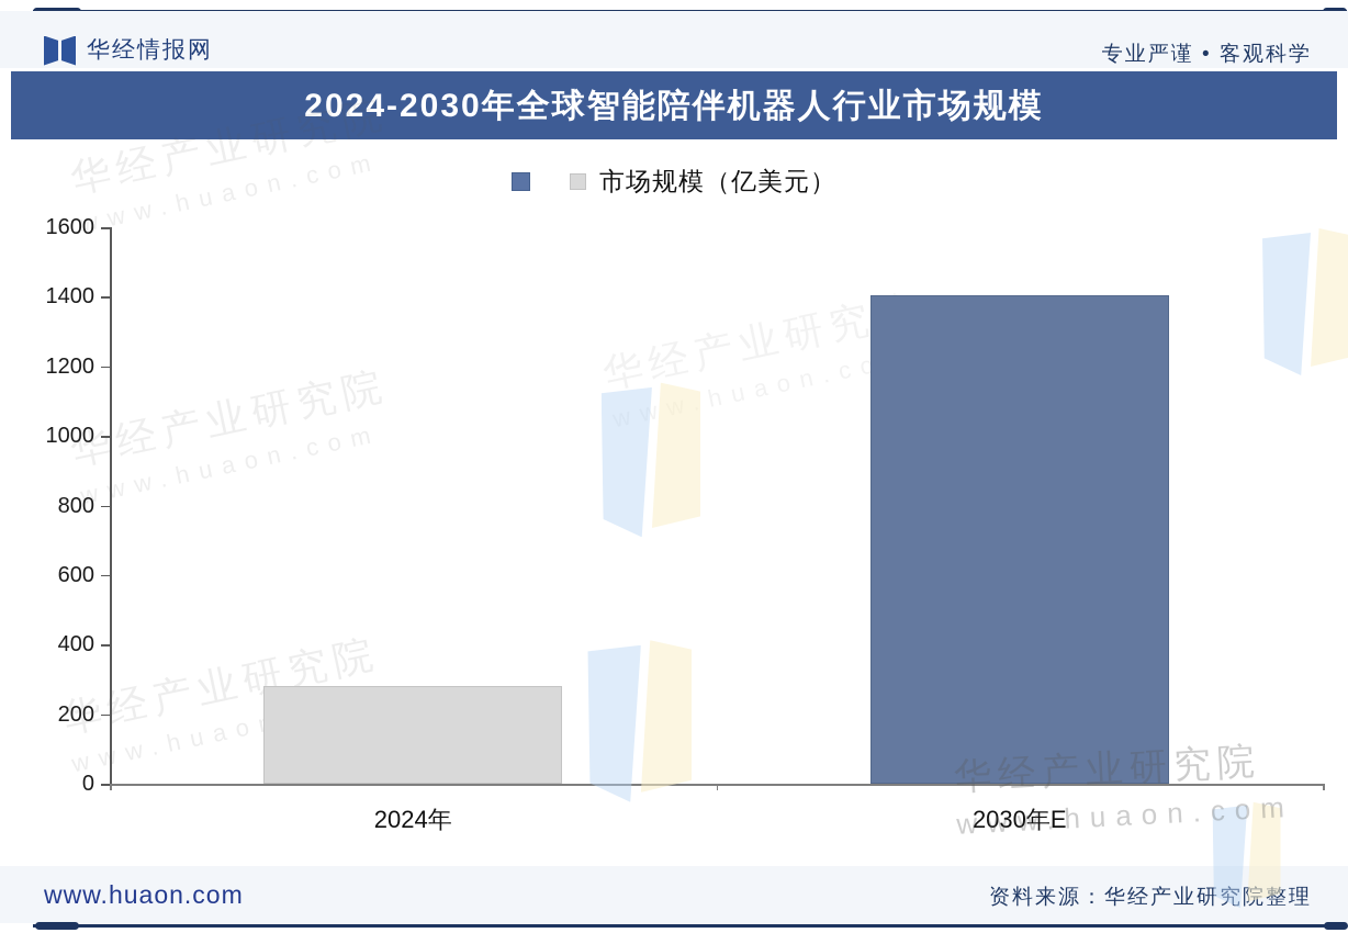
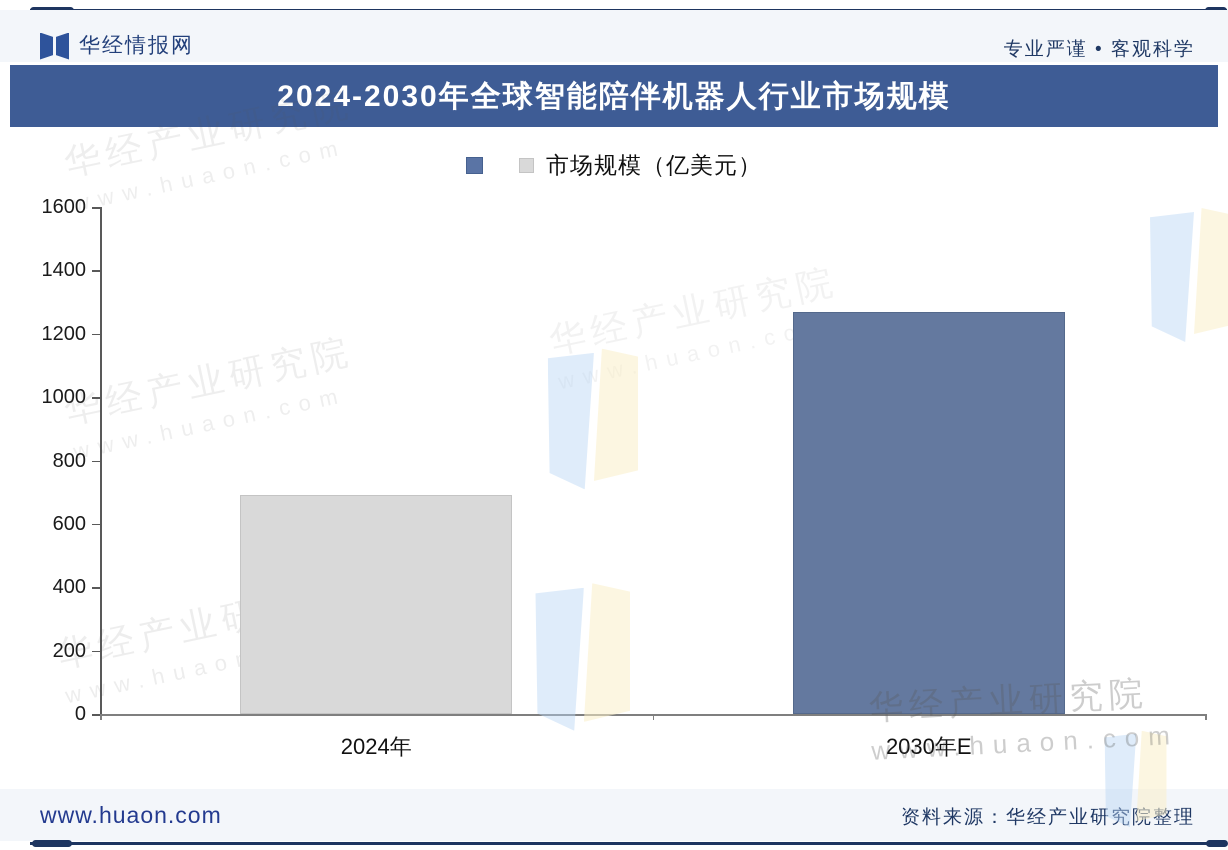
2024年: 280 -> 690
2030年E: 1400 -> 1270
